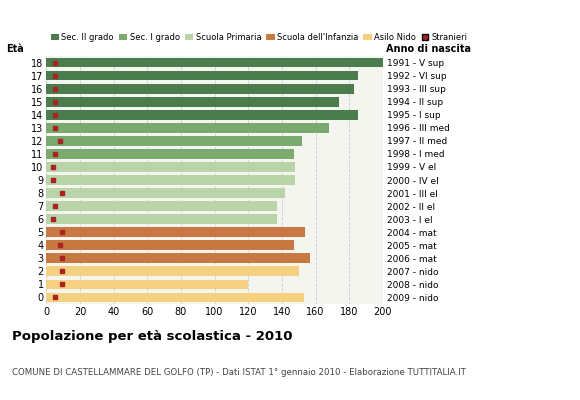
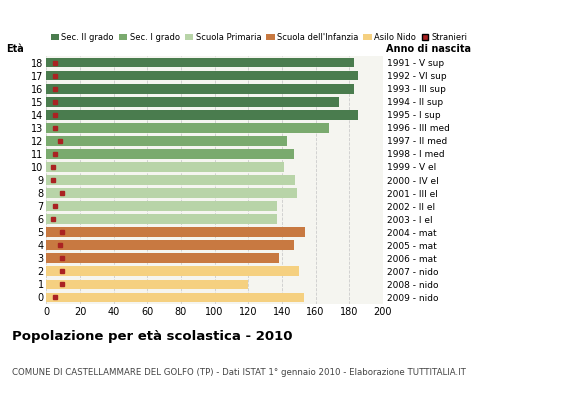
18: 200 -> 183
12: 152 -> 143
10: 148 -> 141
8: 142 -> 149
3: 157 -> 138
